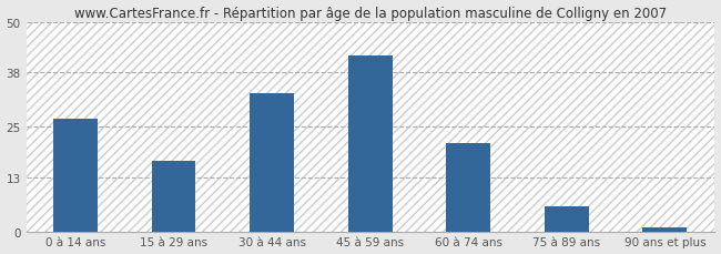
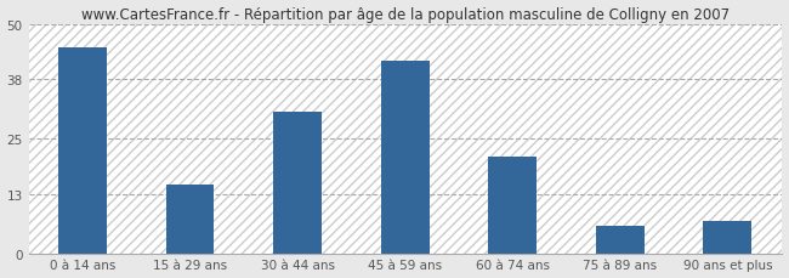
0 à 14 ans: 27 -> 45
15 à 29 ans: 17 -> 15
30 à 44 ans: 33 -> 31
90 ans et plus: 1 -> 7
